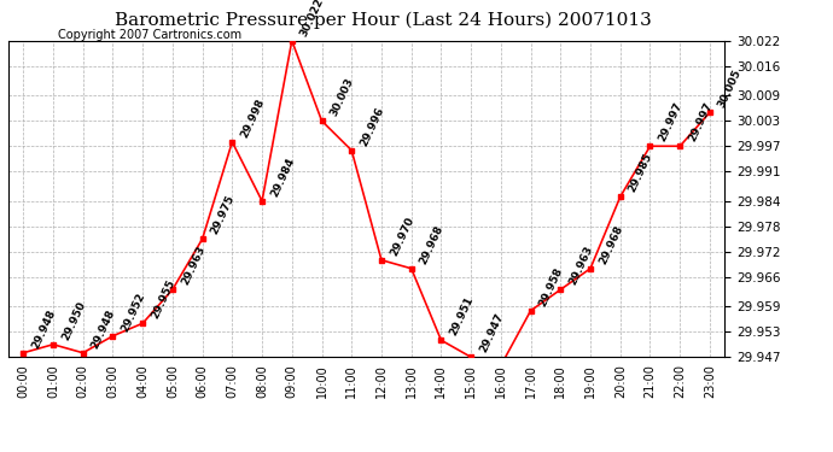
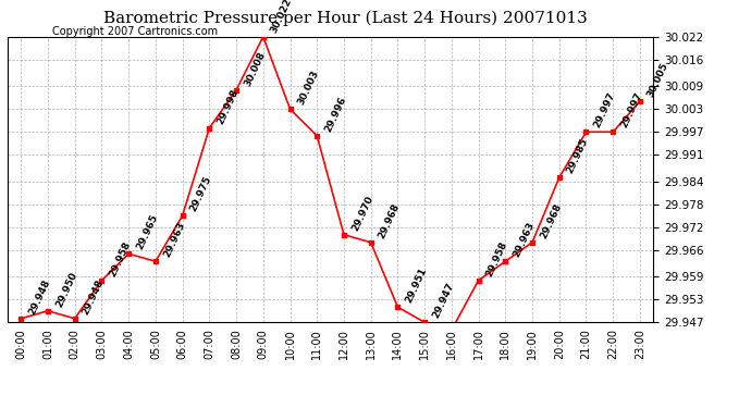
03:00: 29.952 -> 29.958
04:00: 29.955 -> 29.965
08:00: 29.984 -> 30.008
